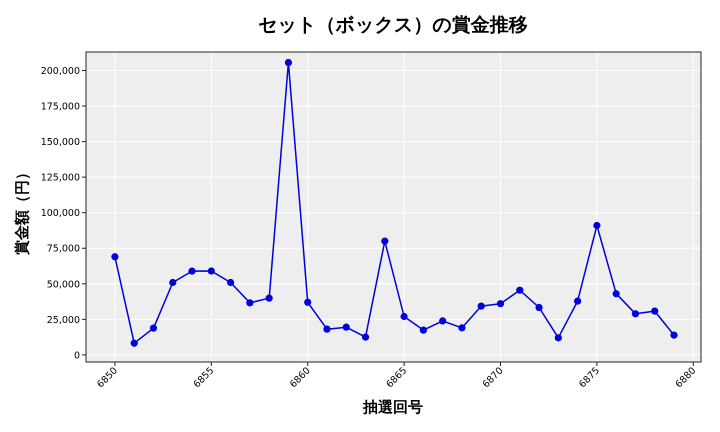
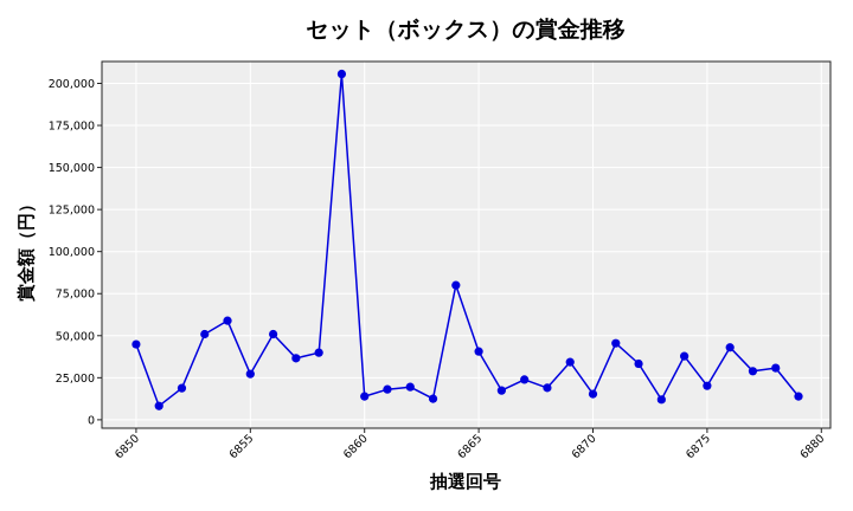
6850: 69000 -> 45000
6855: 59000 -> 27000
6860: 37000 -> 14000
6865: 27000 -> 41000
6870: 36000 -> 15000
6875: 91000 -> 20000
